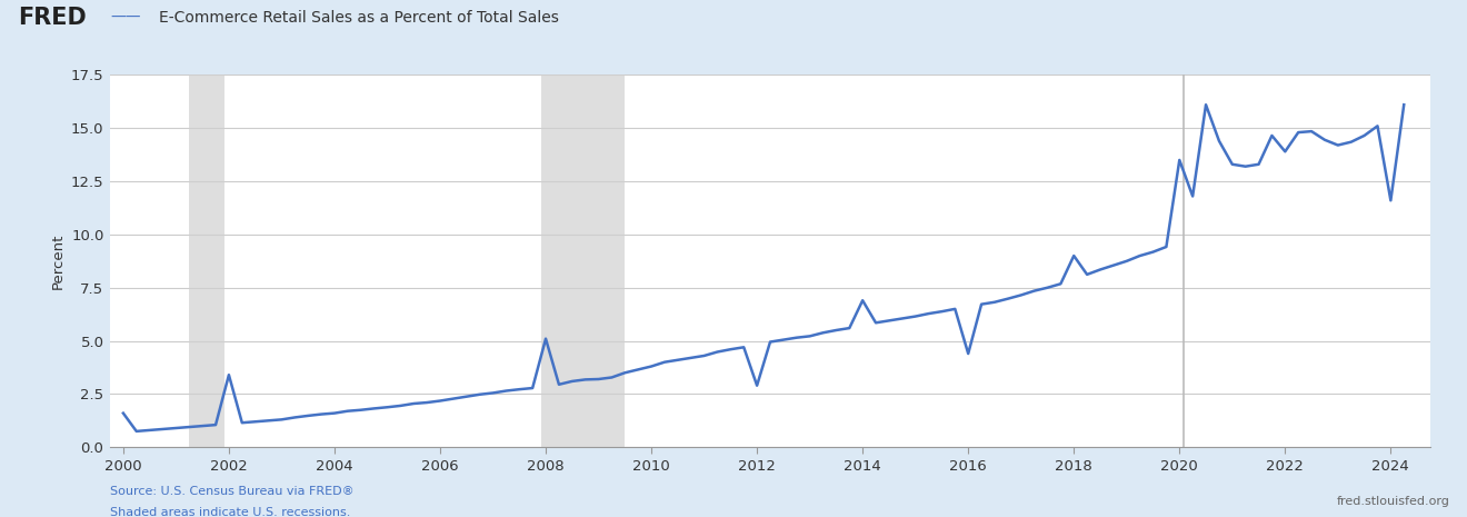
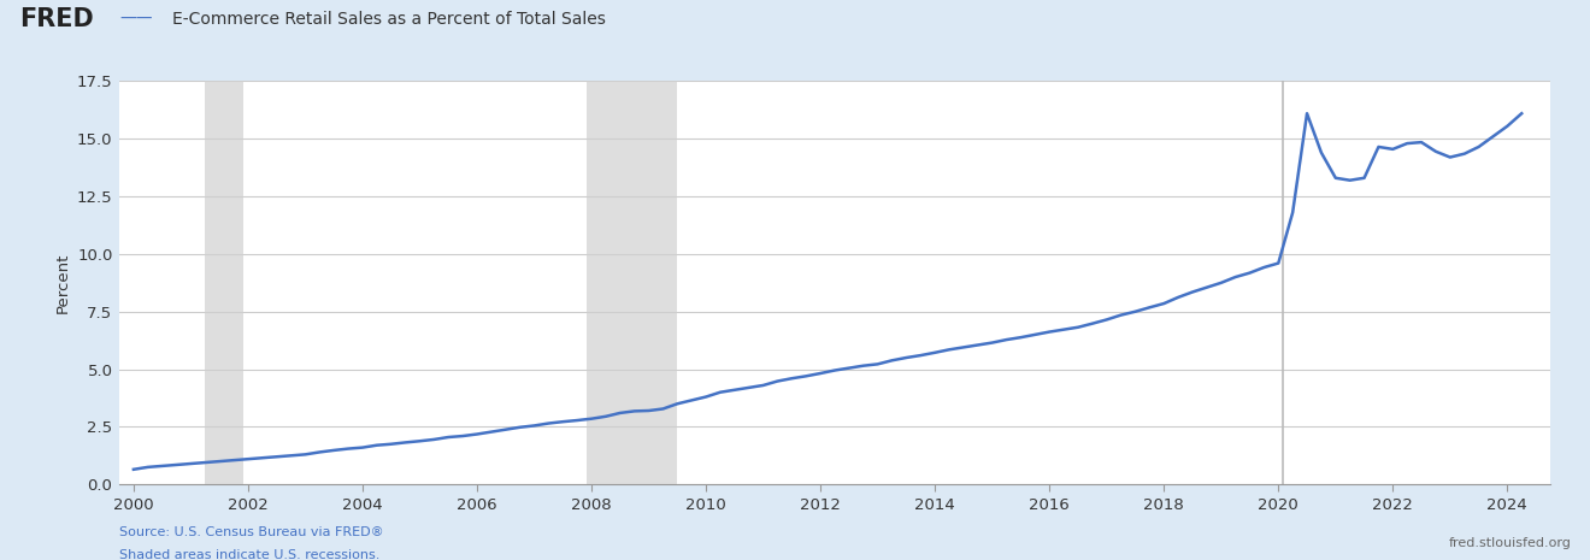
2000: 1.6 -> 0.7
2002: 3.4 -> 1.1
2008: 5.1 -> 2.9
2012: 2.9 -> 4.8
2014: 6.9 -> 5.7
2016: 4.4 -> 6.6
2018: 9.0 -> 7.8
2020: 13.5 -> 9.6
2022: 13.9 -> 14.6
2024: 11.6 -> 15.6
